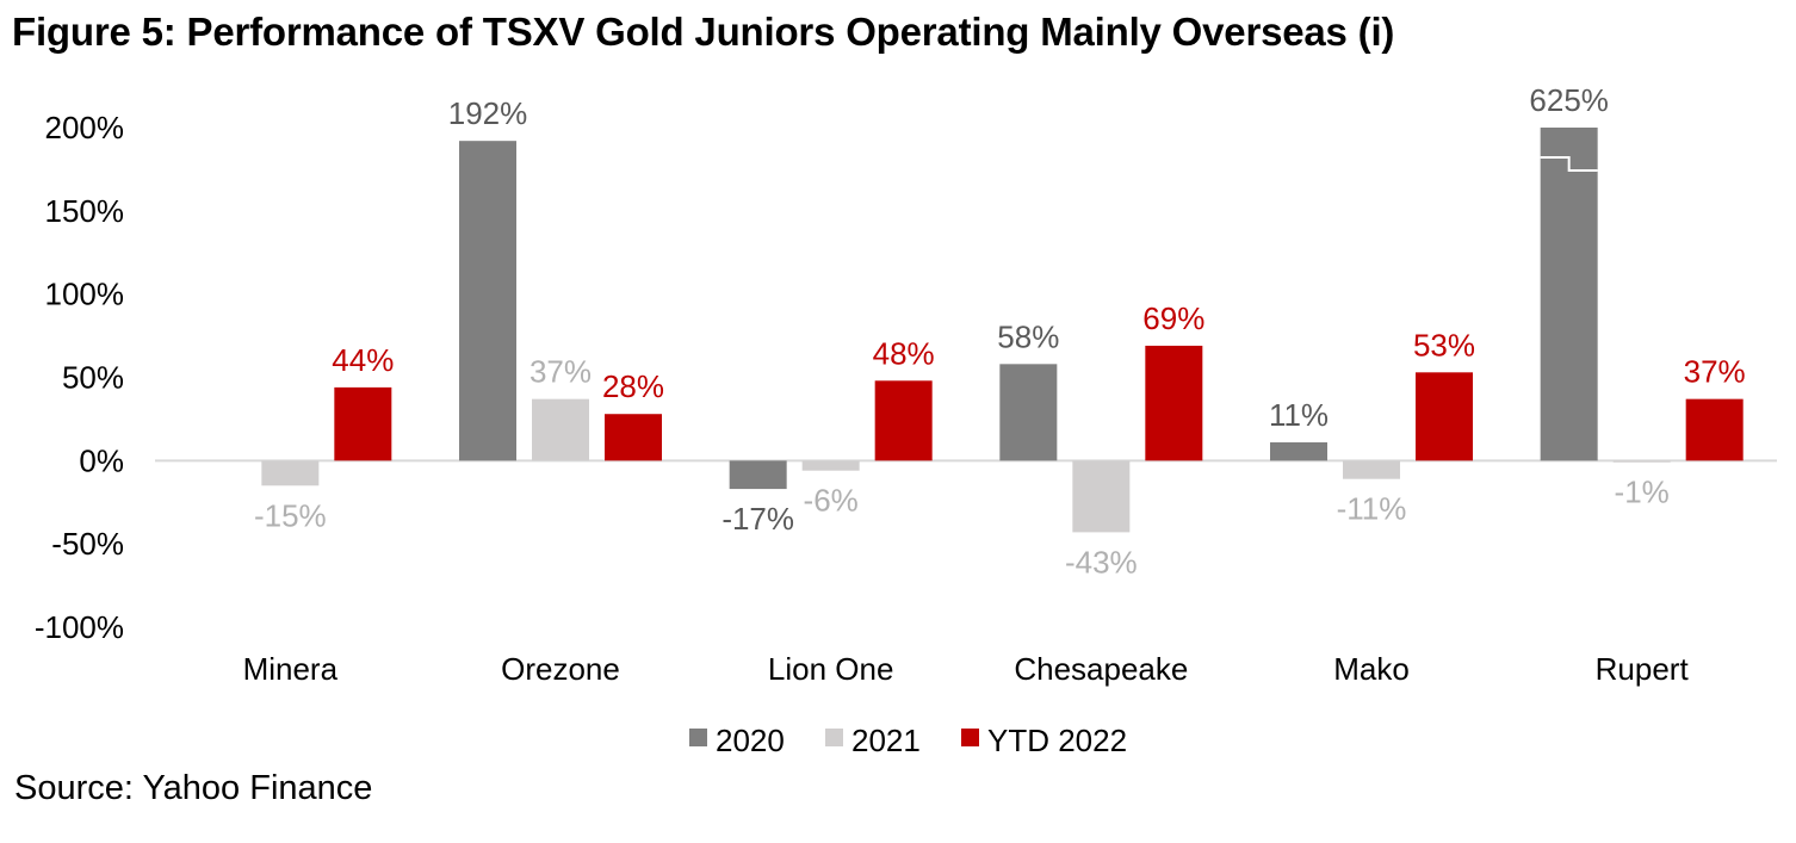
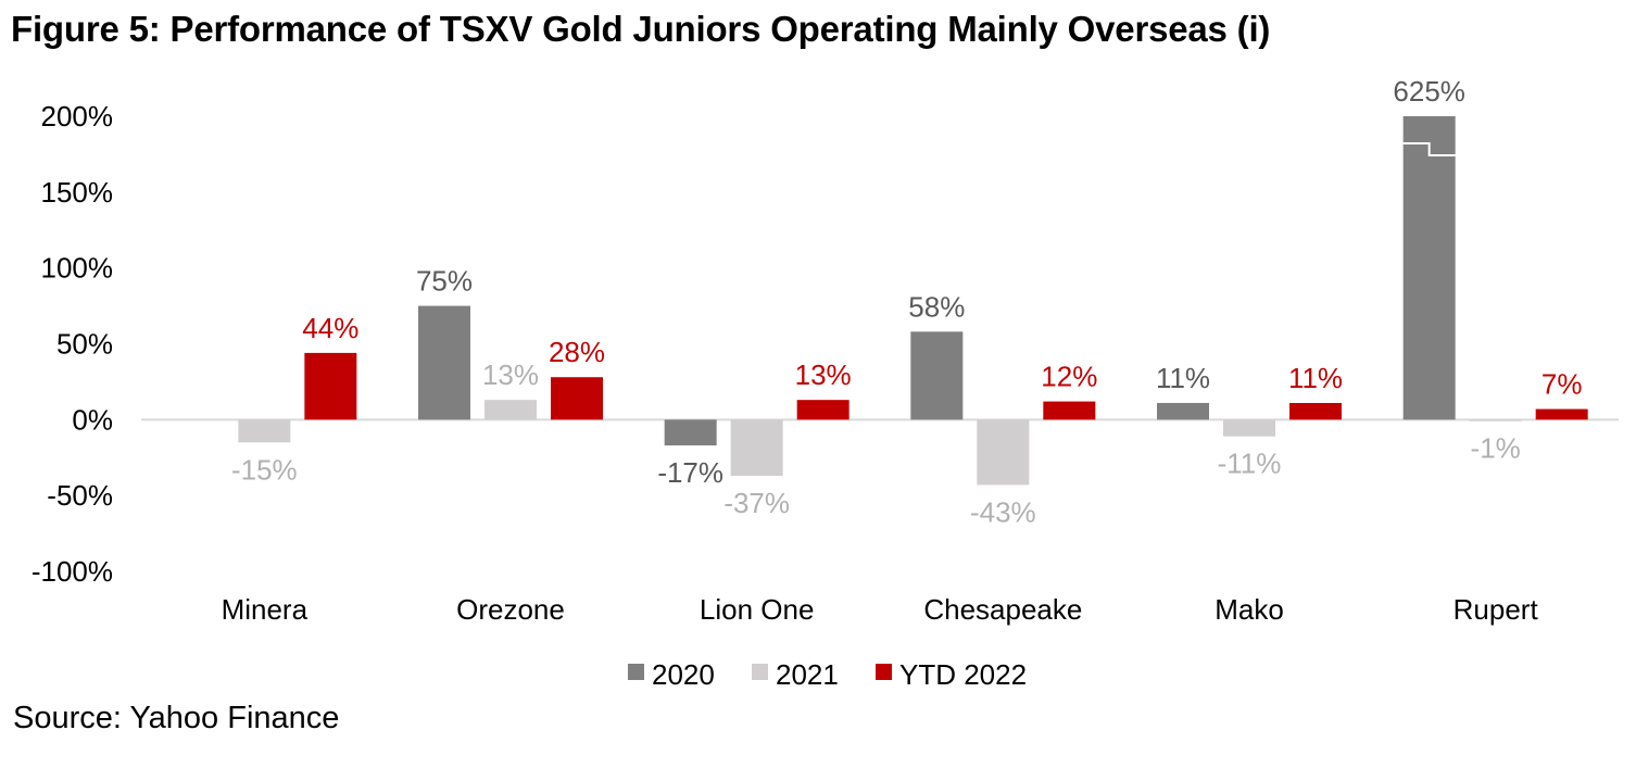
2020/Orezone: 192% -> 75%
2021/Orezone: 37% -> 13%
2021/Lion One: -6% -> -37%
YTD 2022/Lion One: 48% -> 13%
YTD 2022/Chesapeake: 69% -> 12%
YTD 2022/Mako: 53% -> 11%
YTD 2022/Rupert: 37% -> 7%
